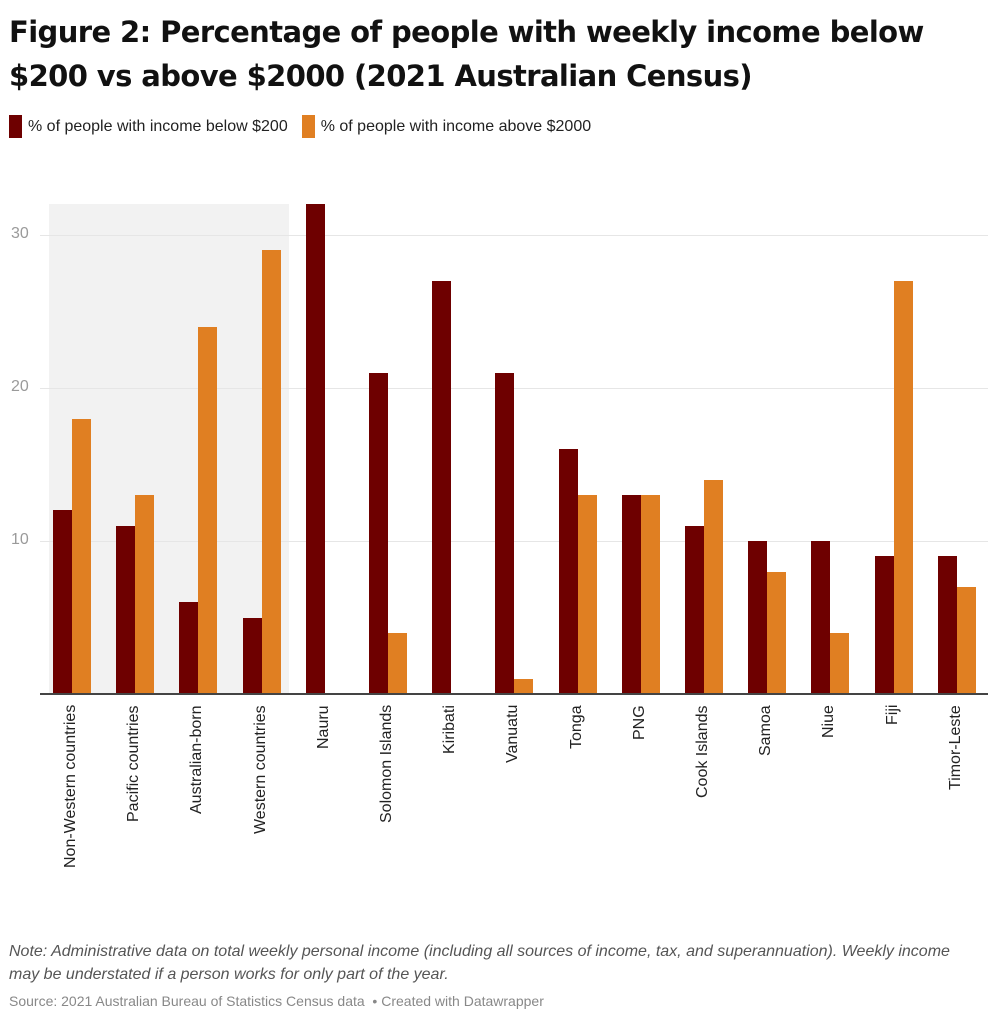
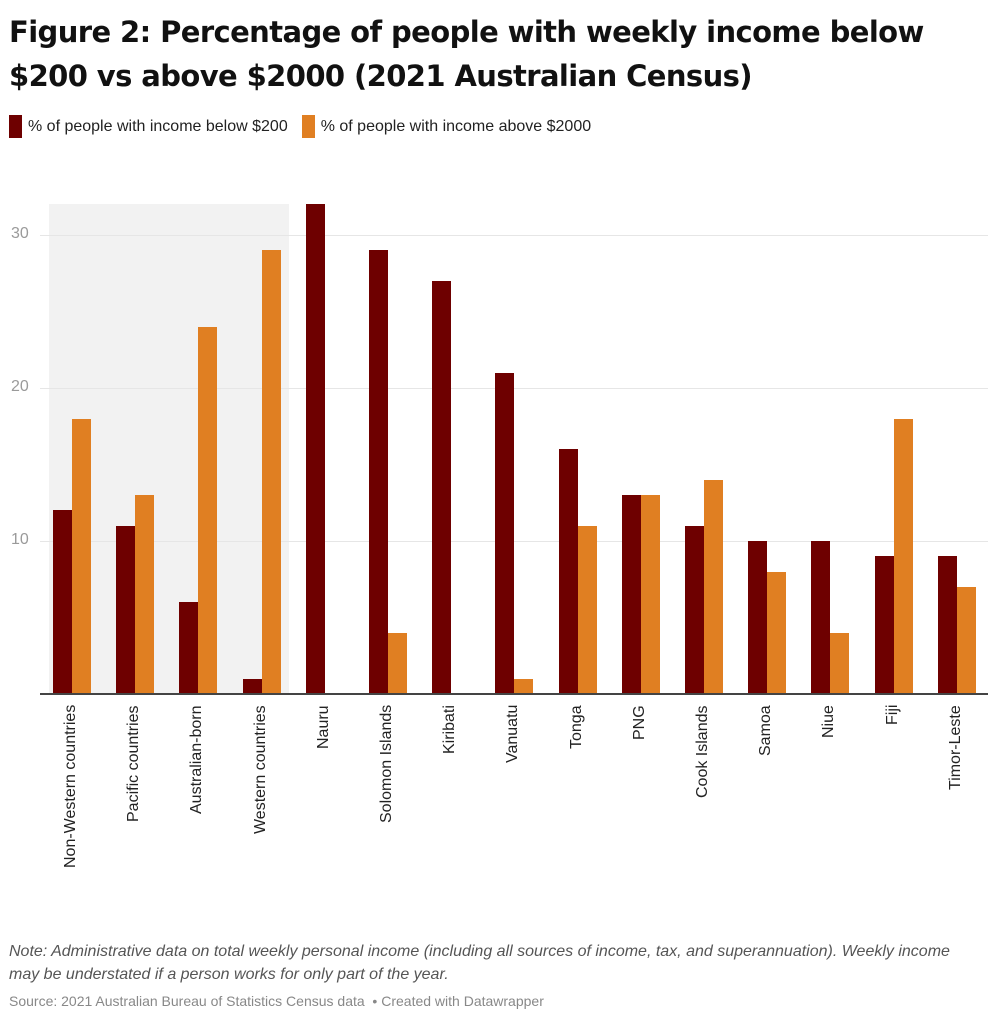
% of people with income below $200/Western countries: 5 -> 1
% of people with income below $200/Solomon Islands: 21 -> 29
% of people with income above $2000/Tonga: 13 -> 11
% of people with income above $2000/Fiji: 27 -> 18
